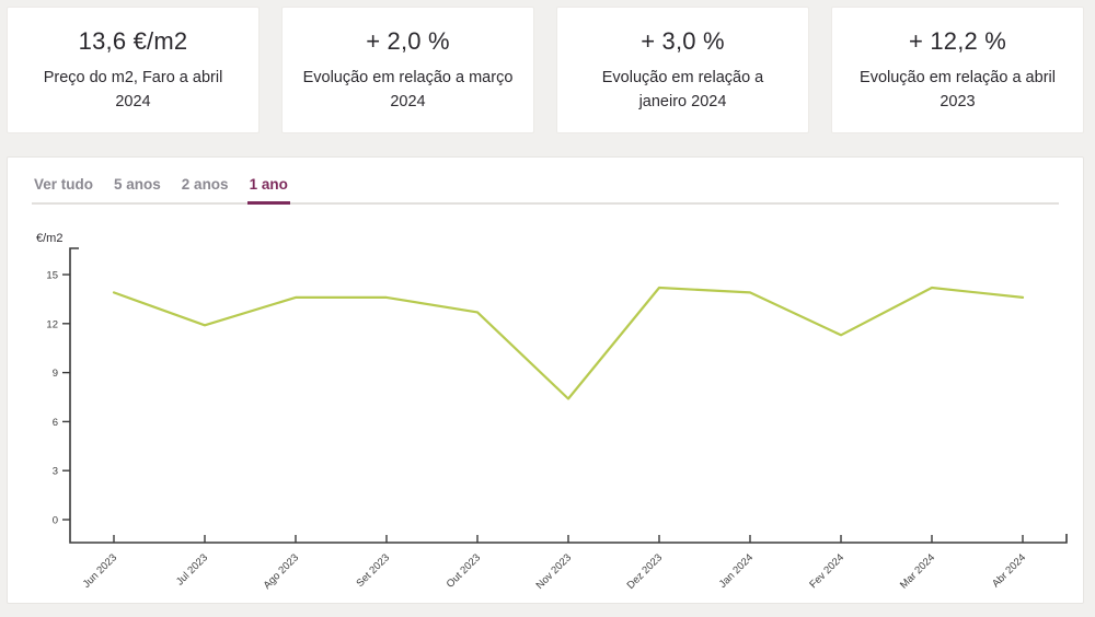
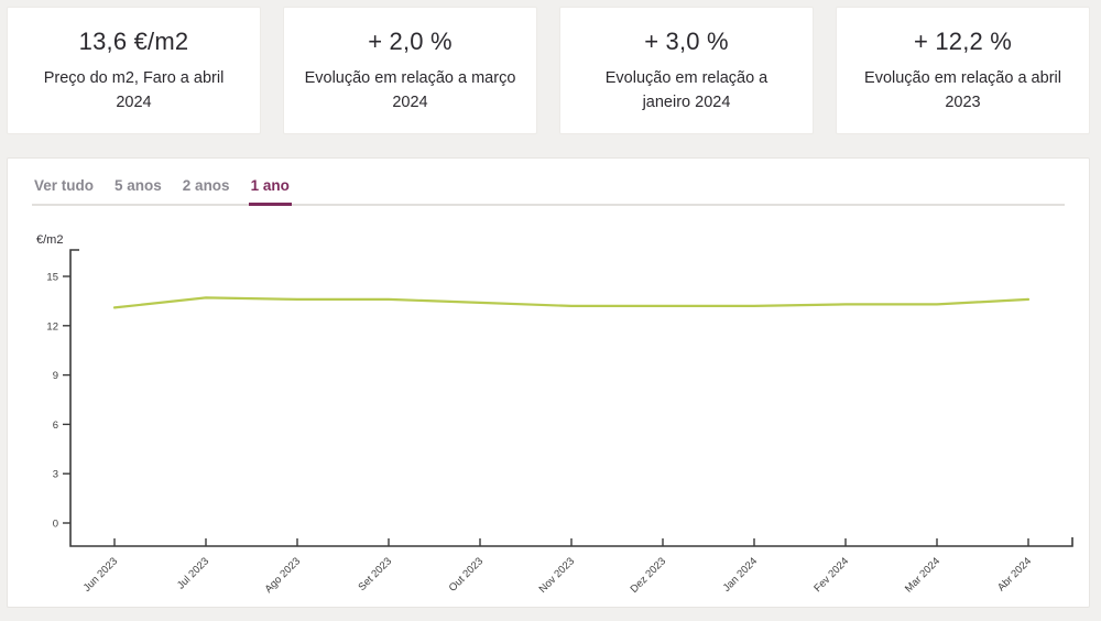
Jun 2023: 13.9 -> 13.1
Jul 2023: 11.9 -> 13.7
Out 2023: 12.7 -> 13.4
Nov 2023: 7.4 -> 13.2
Dez 2023: 14.2 -> 13.2
Jan 2024: 13.9 -> 13.2
Fev 2024: 11.3 -> 13.3
Mar 2024: 14.2 -> 13.3
